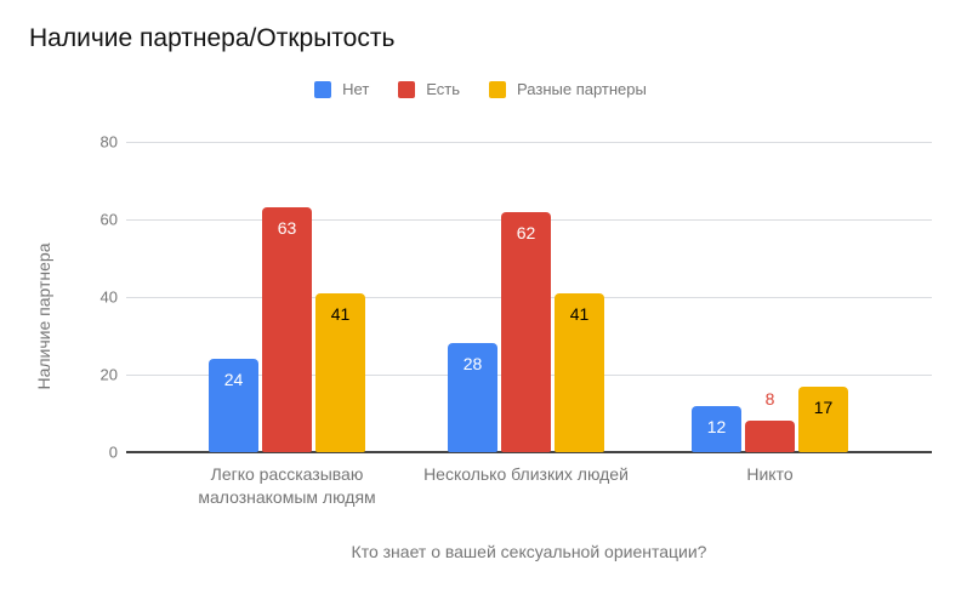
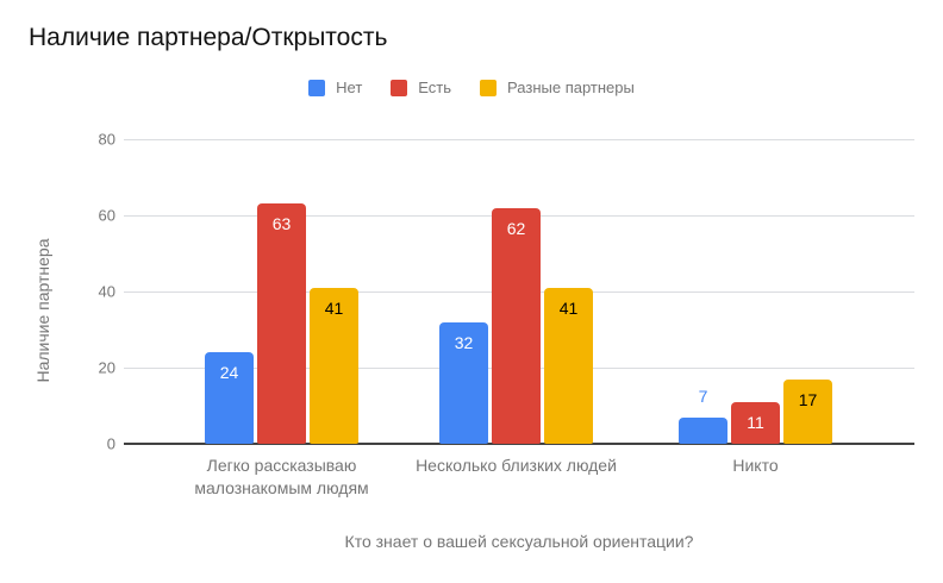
Нет/Несколько близких людей: 28 -> 32
Нет/Никто: 12 -> 7
Есть/Никто: 8 -> 11
